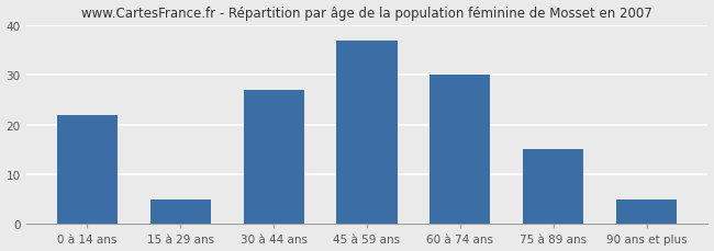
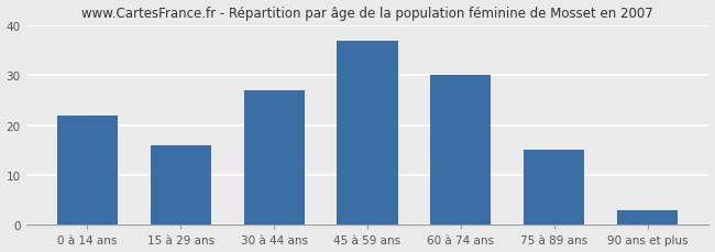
15 à 29 ans: 5 -> 16
90 ans et plus: 5 -> 3
